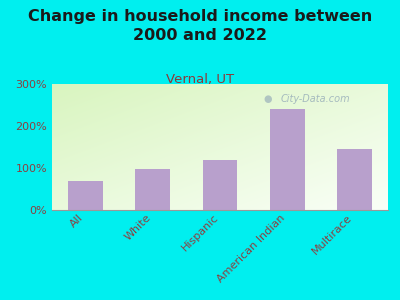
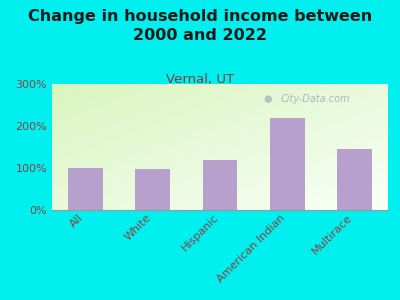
All: 70% -> 100%
American Indian: 240% -> 220%
